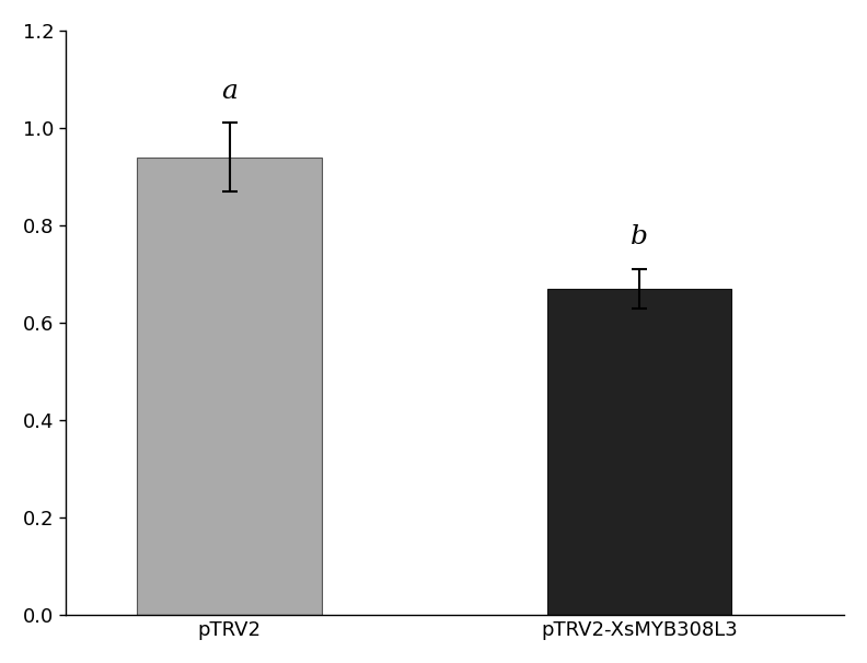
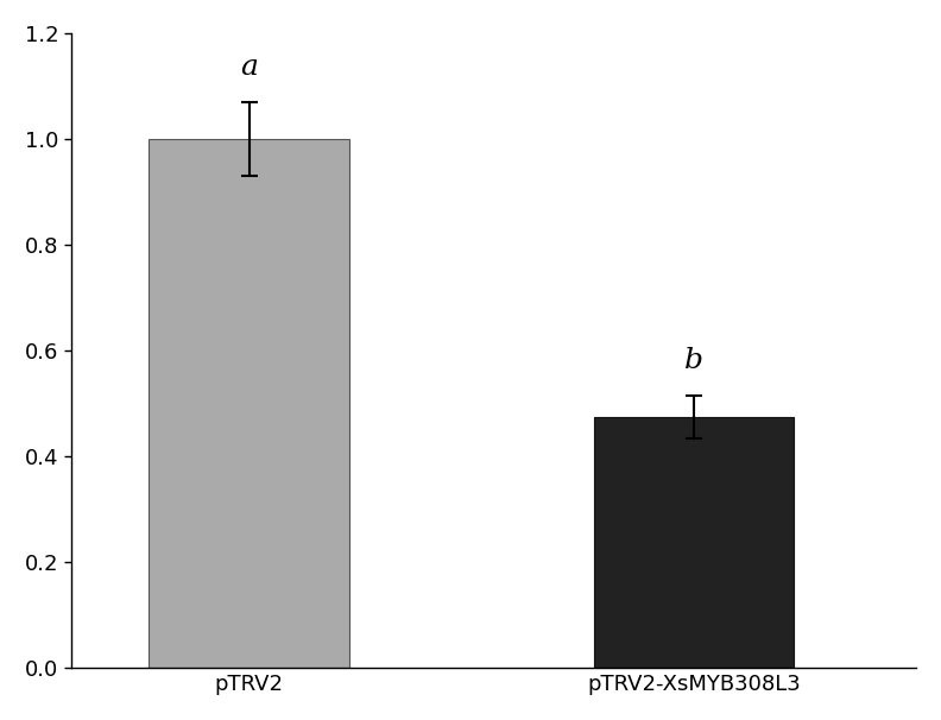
pTRV2: 0.940 -> 1.000
pTRV2-XsMYB308L3: 0.670 -> 0.475
